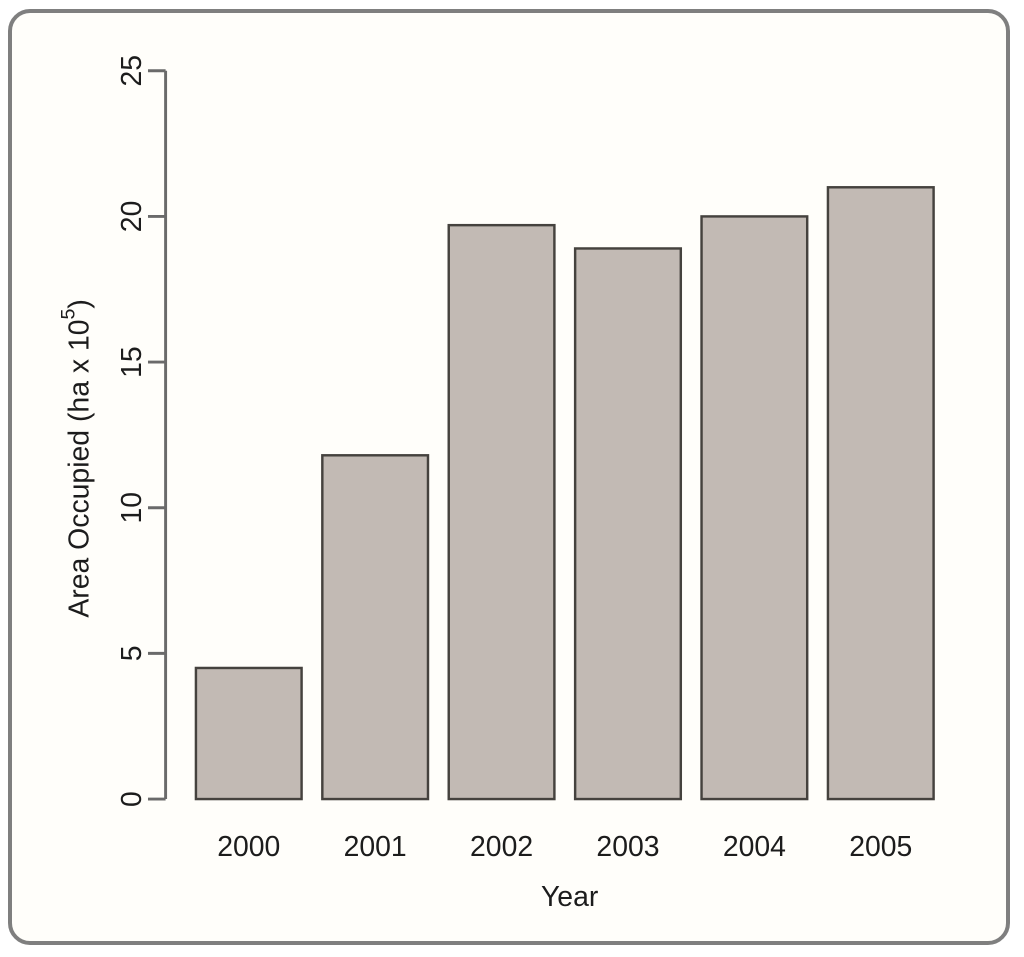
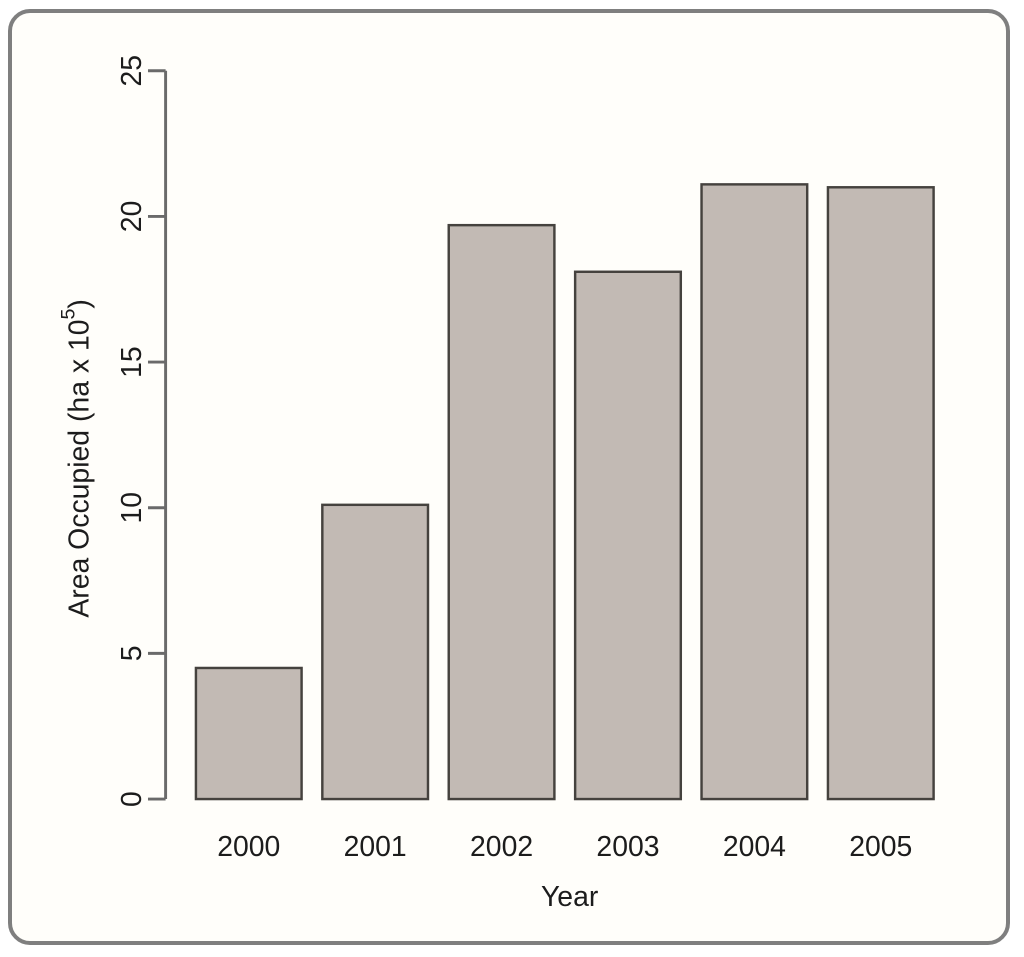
2001: 11.8 -> 10.1
2003: 18.9 -> 18.1
2004: 20.0 -> 21.1
